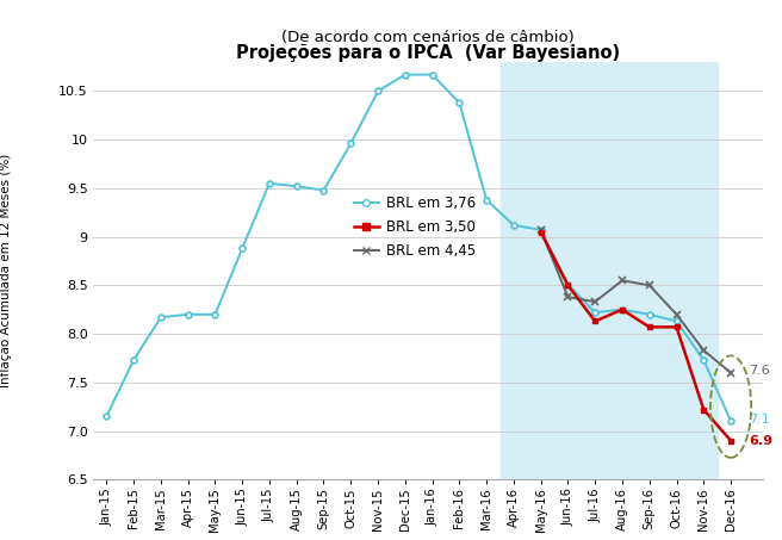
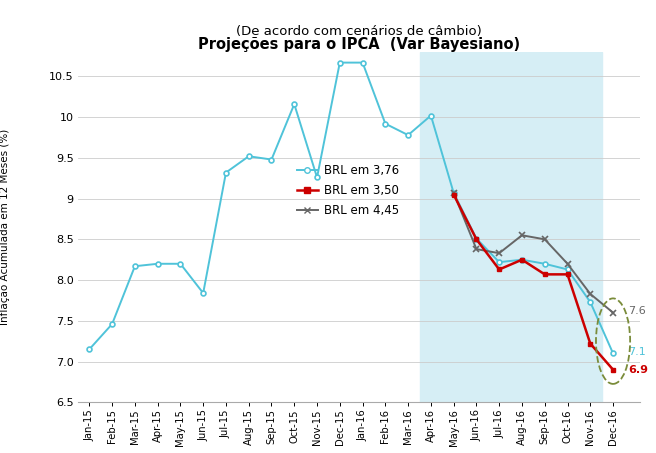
BRL em 3,76/Feb-15: 7.73 -> 7.46
BRL em 3,76/Jun-15: 8.88 -> 7.84
BRL em 3,76/Jul-15: 9.55 -> 9.32
BRL em 3,76/Oct-15: 9.96 -> 10.16
BRL em 3,76/Nov-15: 10.50 -> 9.26
BRL em 3,76/Feb-16: 10.38 -> 9.92
BRL em 3,76/Mar-16: 9.38 -> 9.78
BRL em 3,76/Apr-16: 9.12 -> 10.02
